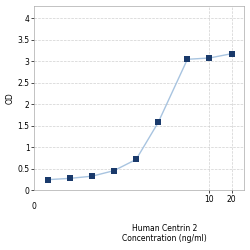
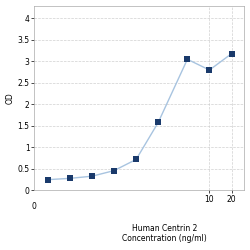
10: 3.08 -> 2.80
